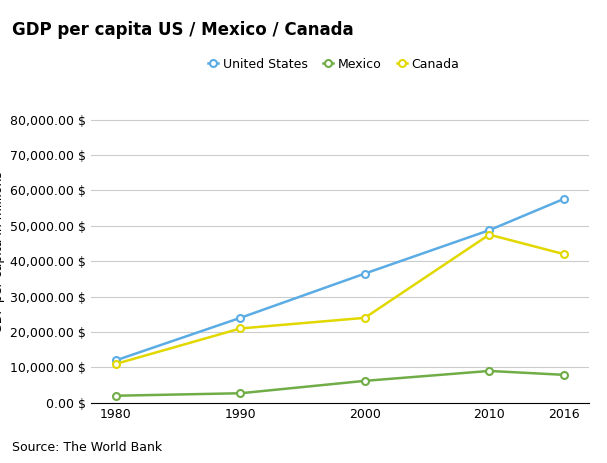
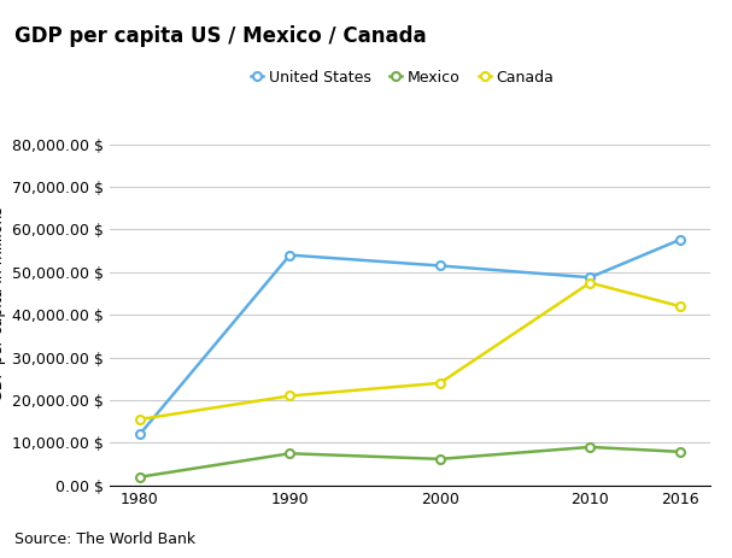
Canada/1980: 11,000 $ -> 15,500 $
United States/1990: 24,000 $ -> 54,000 $
Mexico/1990: 2,700 $ -> 7,500 $
United States/2000: 36,500 $ -> 51,500 $
